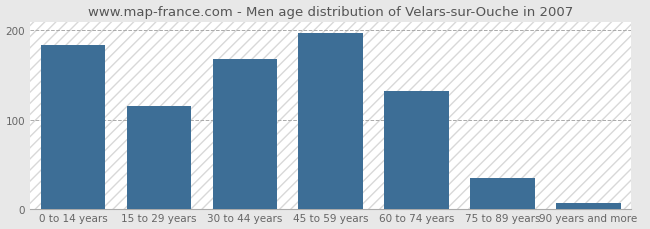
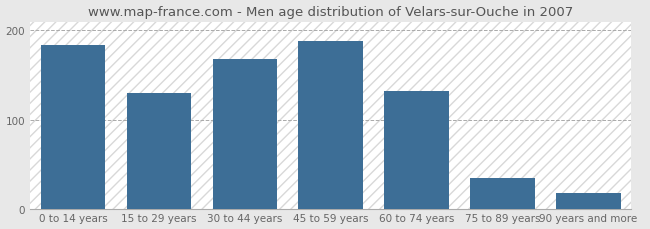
15 to 29 years: 115 -> 130
45 to 59 years: 197 -> 188
90 years and more: 7 -> 18
